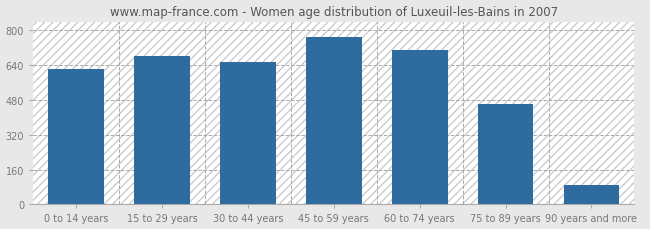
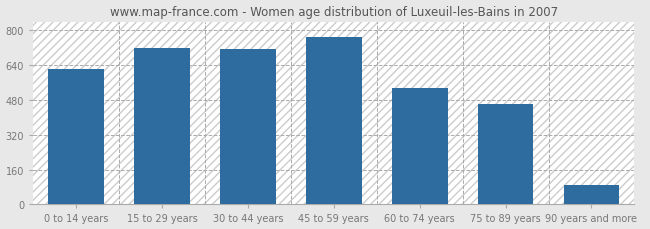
15 to 29 years: 680 -> 719
30 to 44 years: 655 -> 714
60 to 74 years: 710 -> 536
